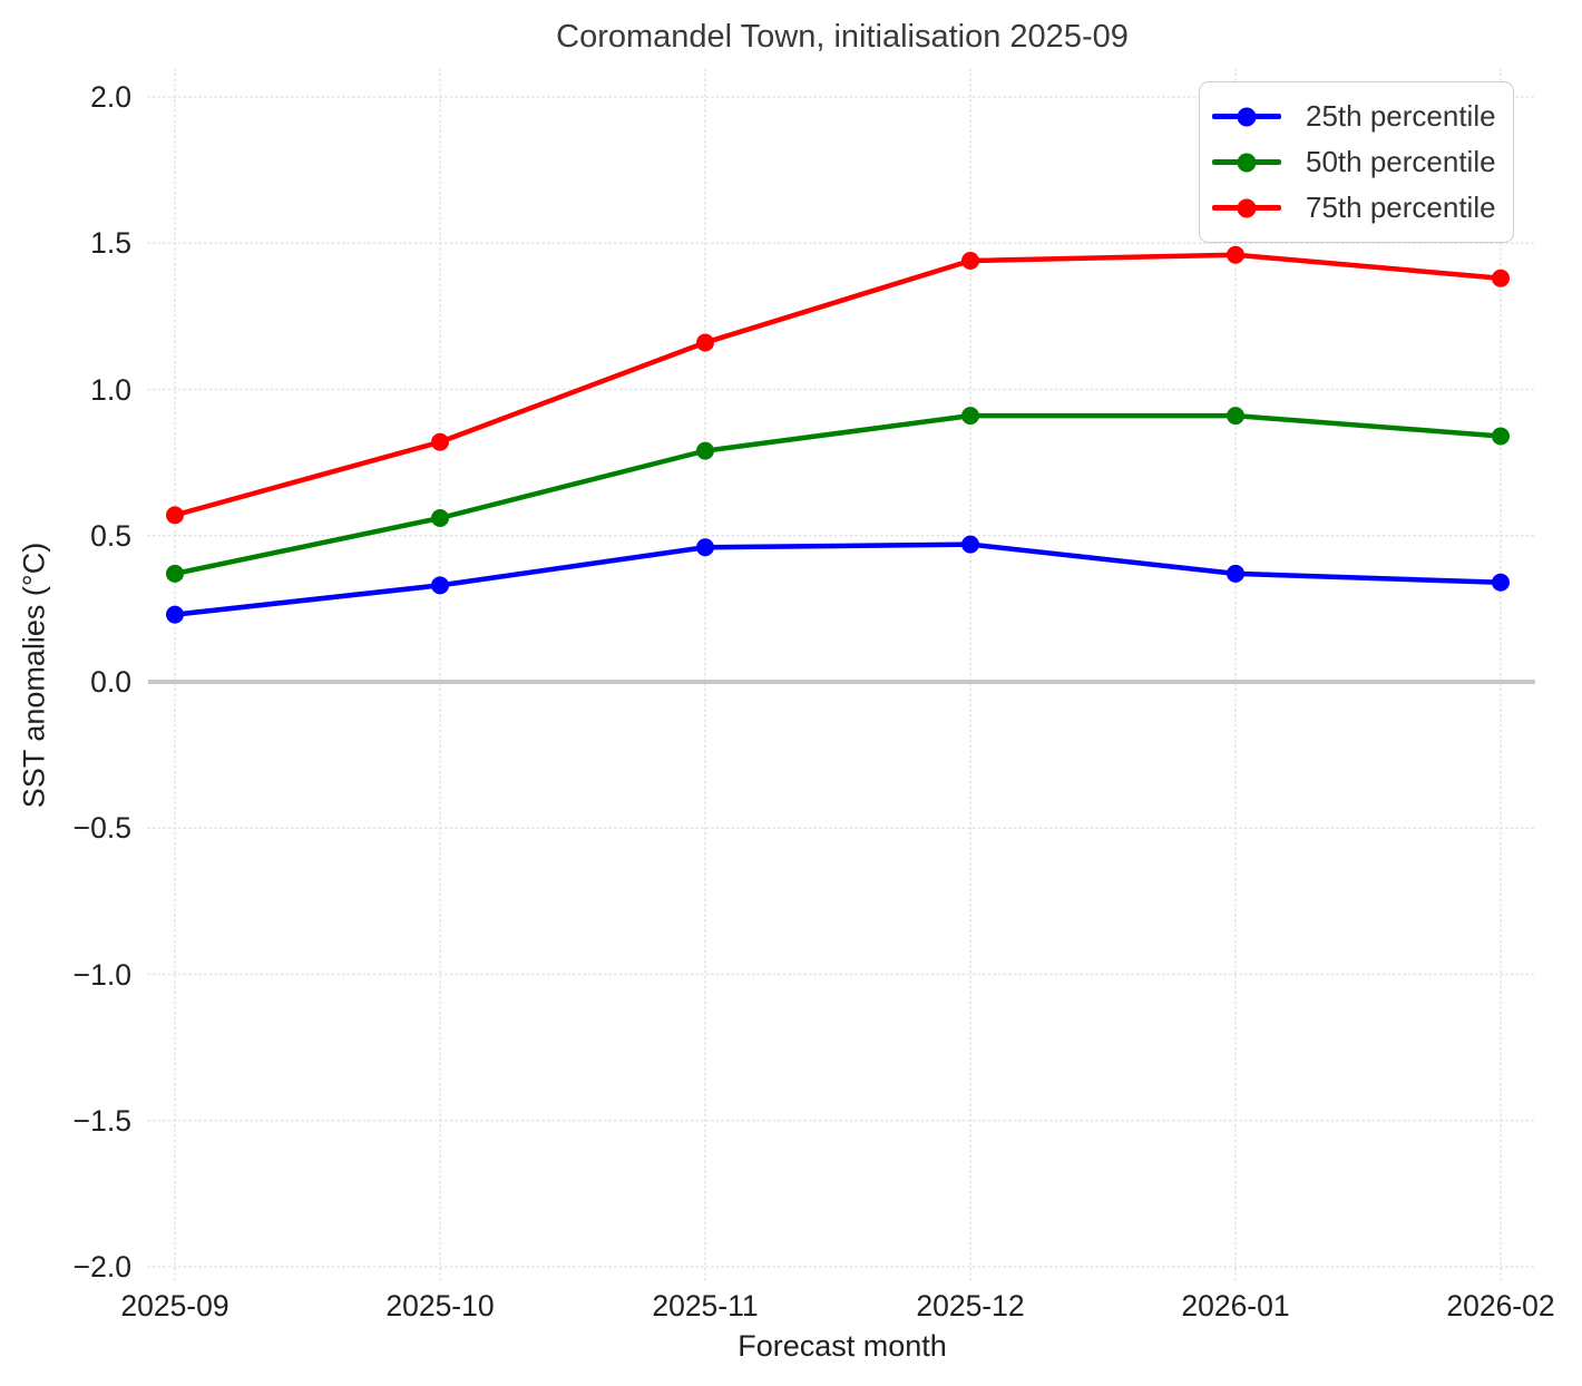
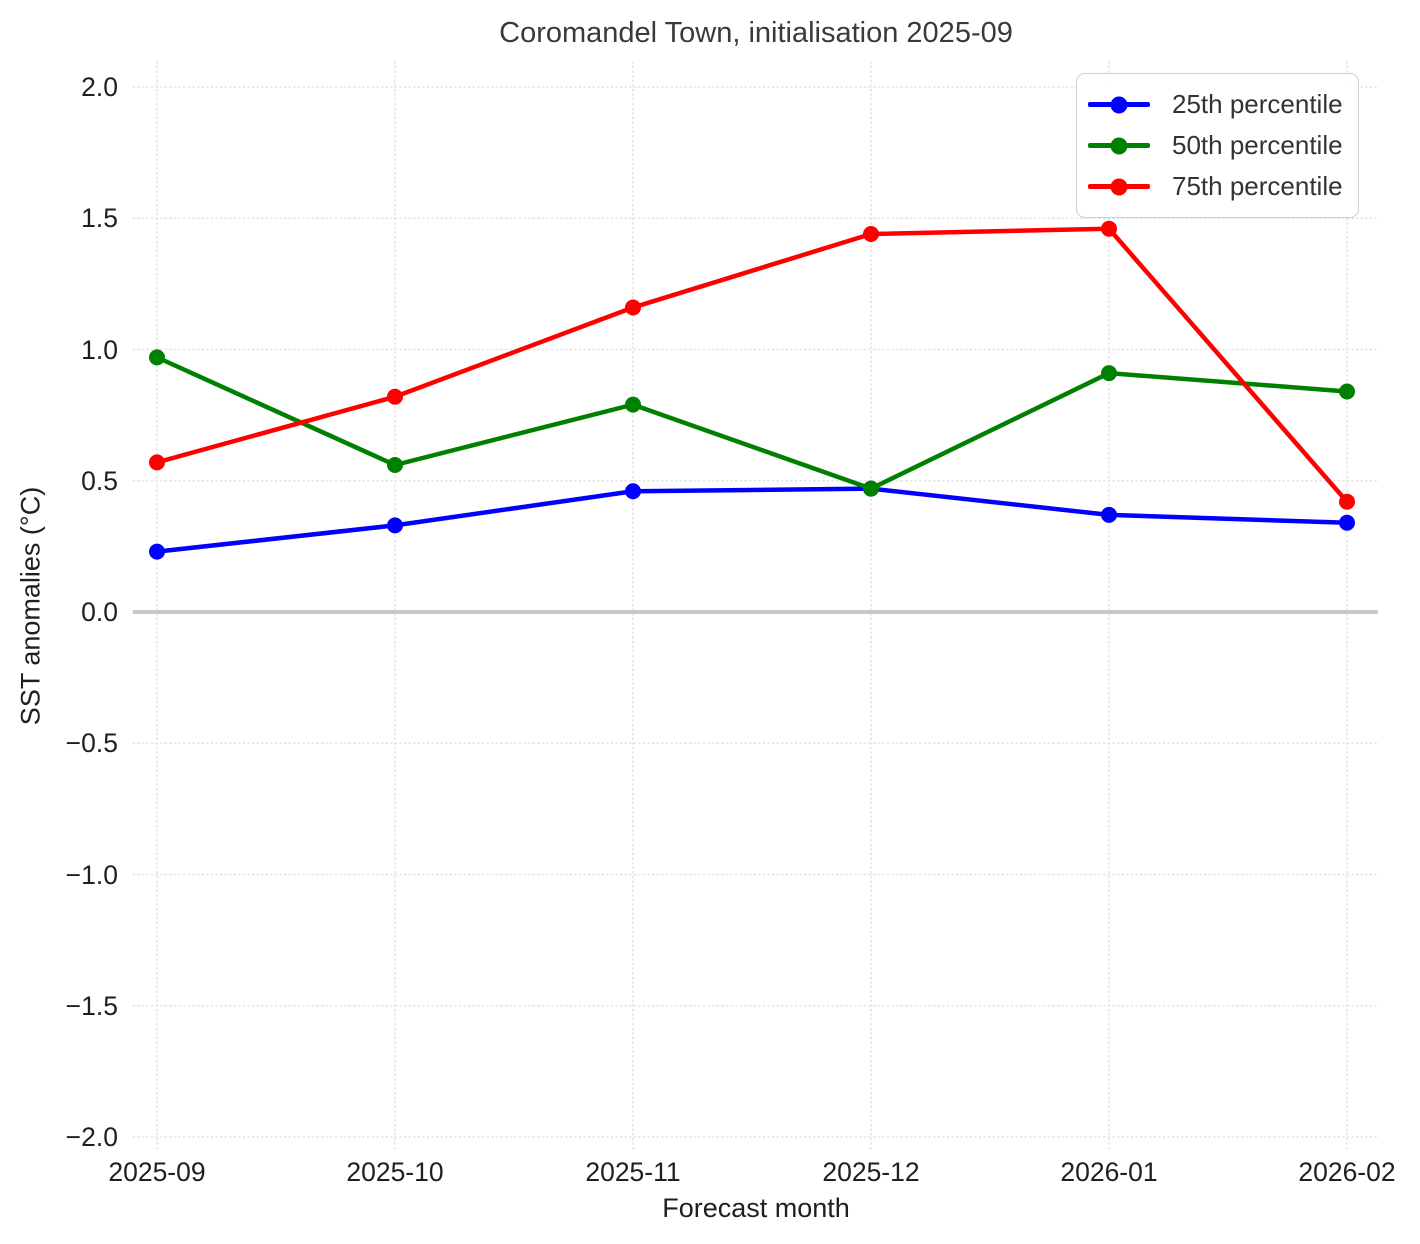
50th percentile/2025-09: 0.37 -> 0.97
50th percentile/2025-12: 0.91 -> 0.47
75th percentile/2026-02: 1.38 -> 0.42
